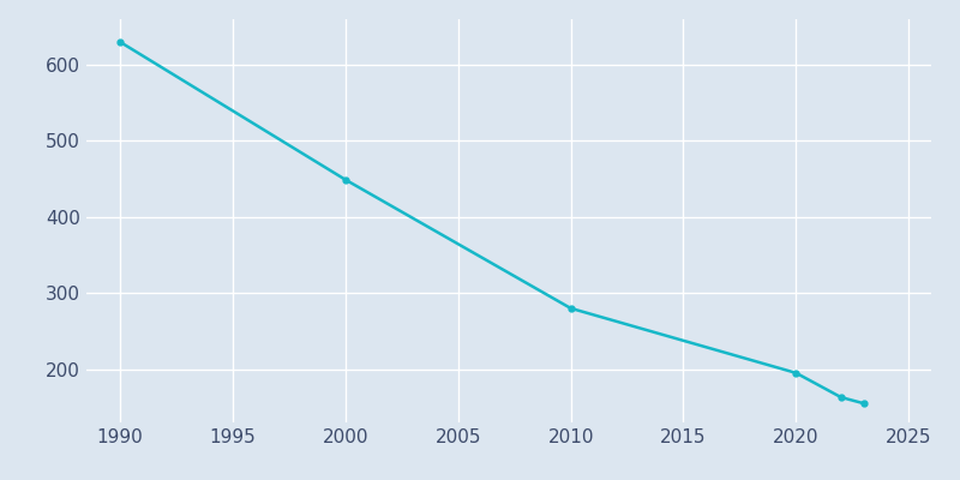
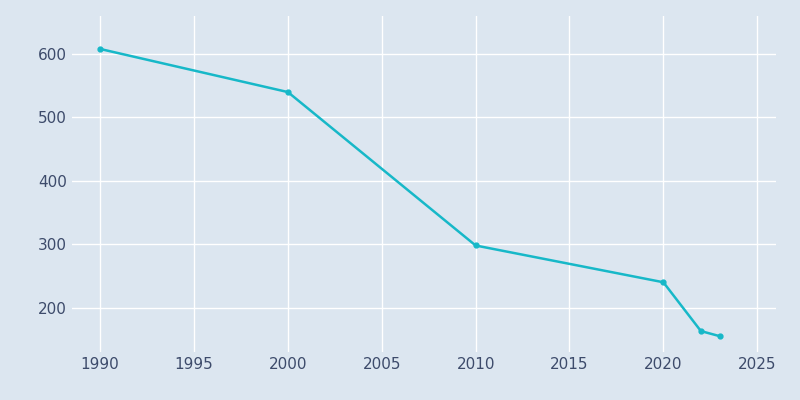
1990: 630 -> 608
2000: 449 -> 540
2010: 280 -> 298
2020: 195 -> 240
